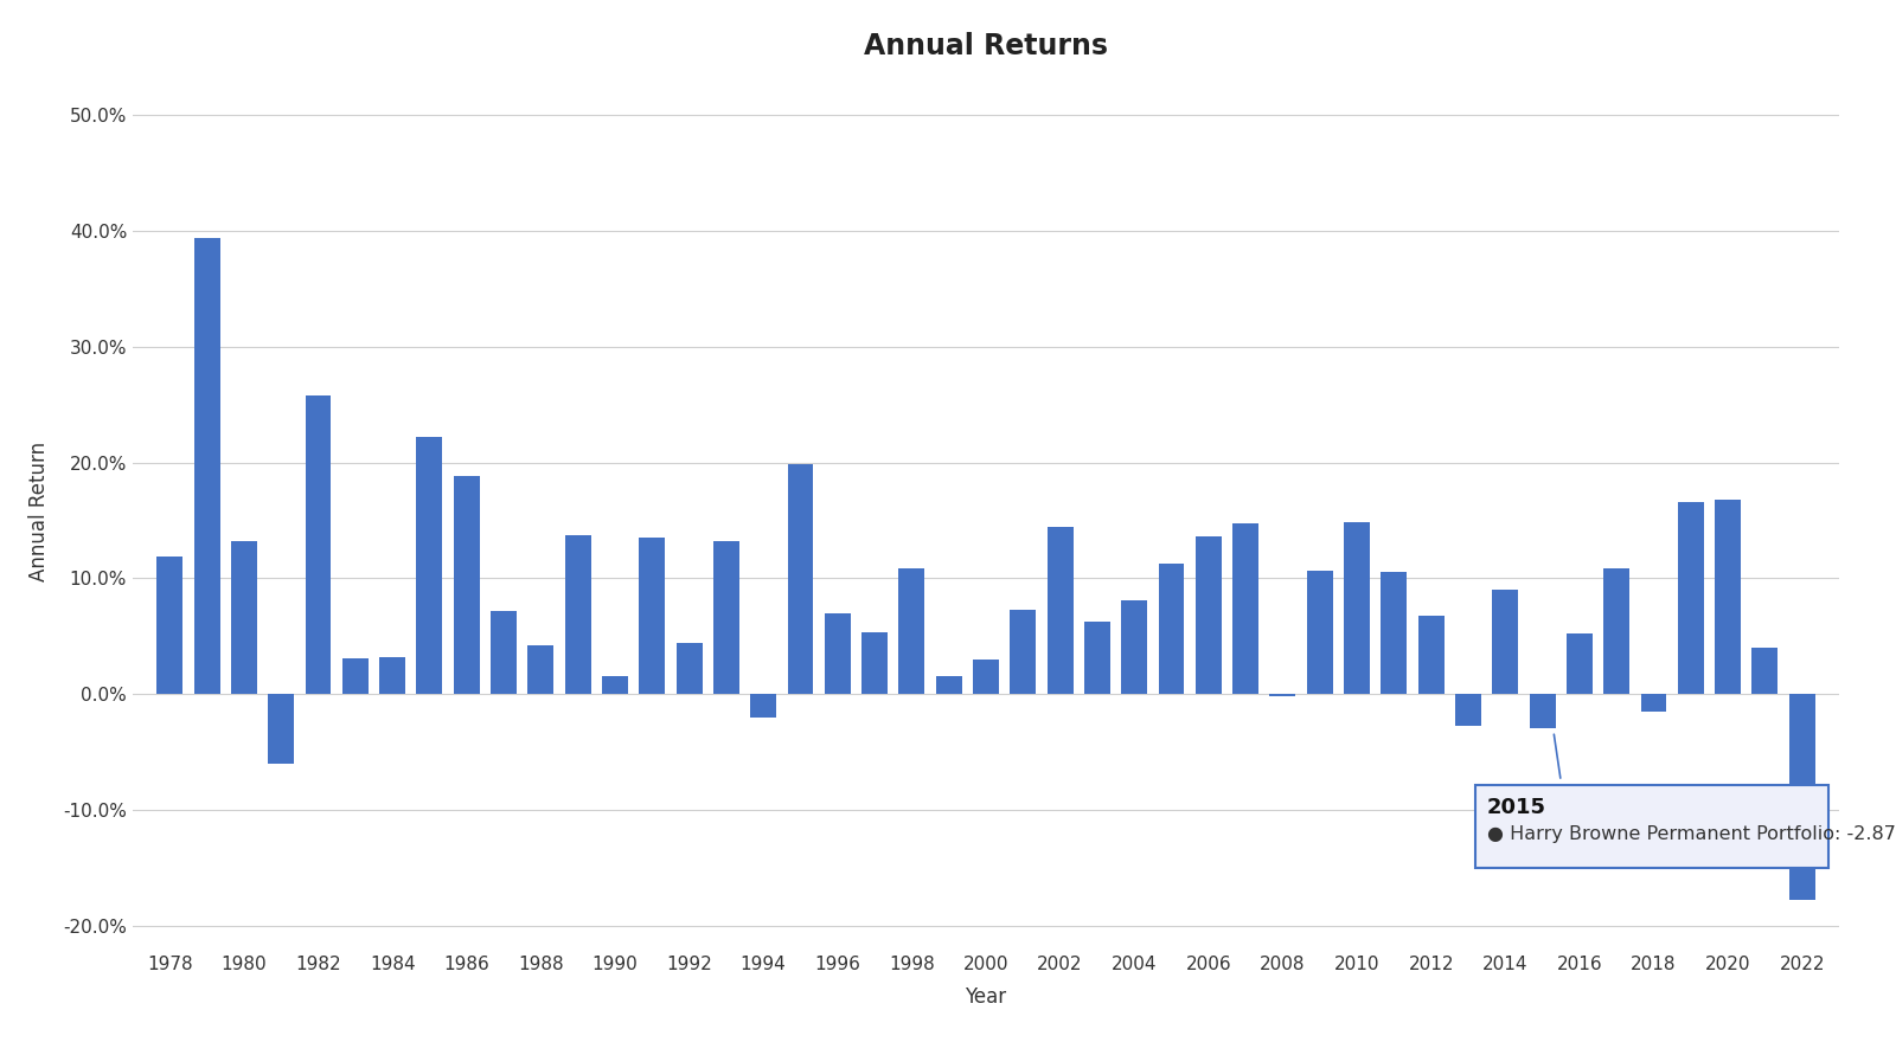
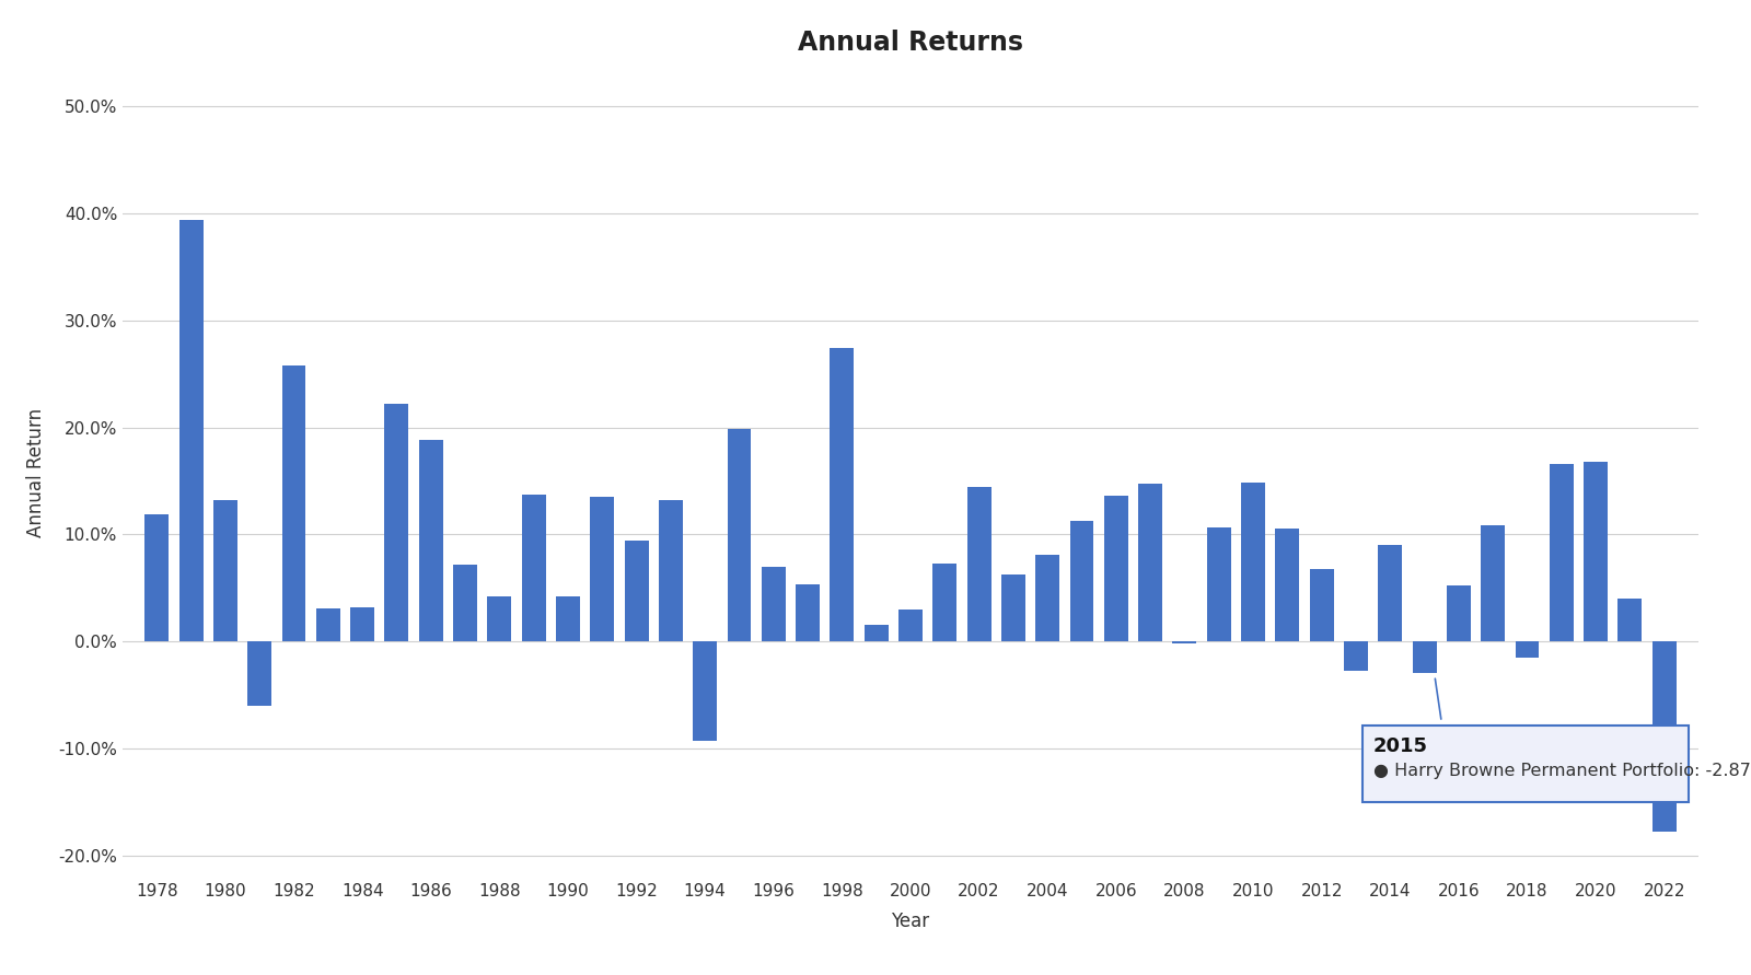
1990: 1.6% -> 4.2%
1992: 4.4% -> 9.4%
1994: -2.0% -> -9.2%
1998: 10.9% -> 27.4%
